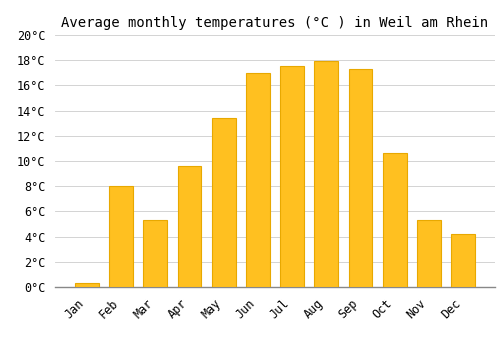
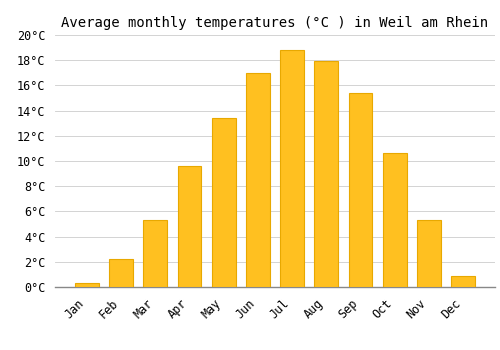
Feb: 8.0°C -> 2.2°C
Jul: 17.5°C -> 18.8°C
Sep: 17.3°C -> 15.4°C
Dec: 4.2°C -> 0.9°C
